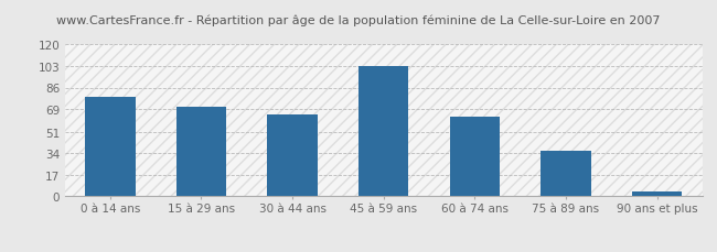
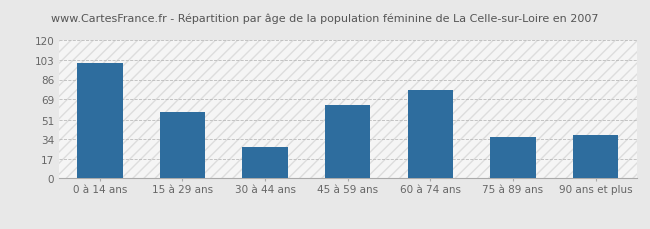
0 à 14 ans: 79 -> 100
15 à 29 ans: 71 -> 58
30 à 44 ans: 65 -> 27
45 à 59 ans: 103 -> 64
60 à 74 ans: 63 -> 77
90 ans et plus: 4 -> 38
